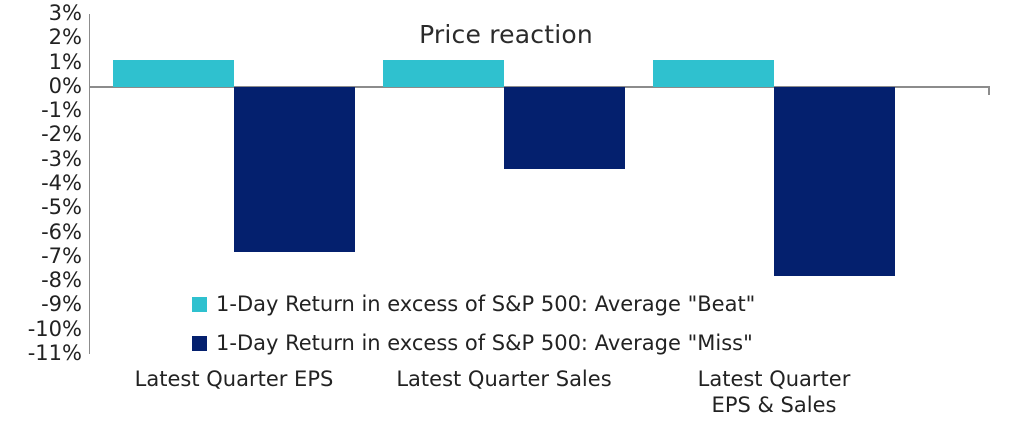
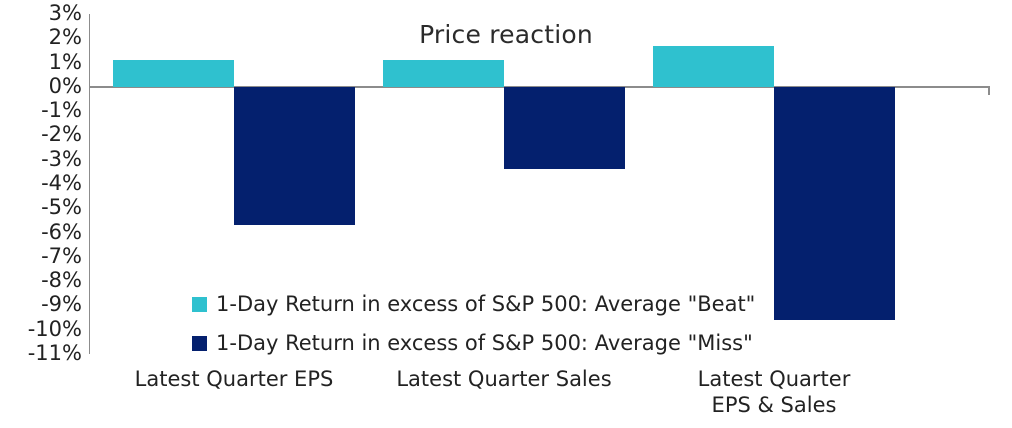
1-Day Return in excess of S&P 500: Average "Miss"/Latest Quarter EPS: -6.8% -> -5.7%
1-Day Return in excess of S&P 500: Average "Beat"/Latest Quarter EPS & Sales: 1.1% -> 1.7%
1-Day Return in excess of S&P 500: Average "Miss"/Latest Quarter EPS & Sales: -7.8% -> -9.6%
